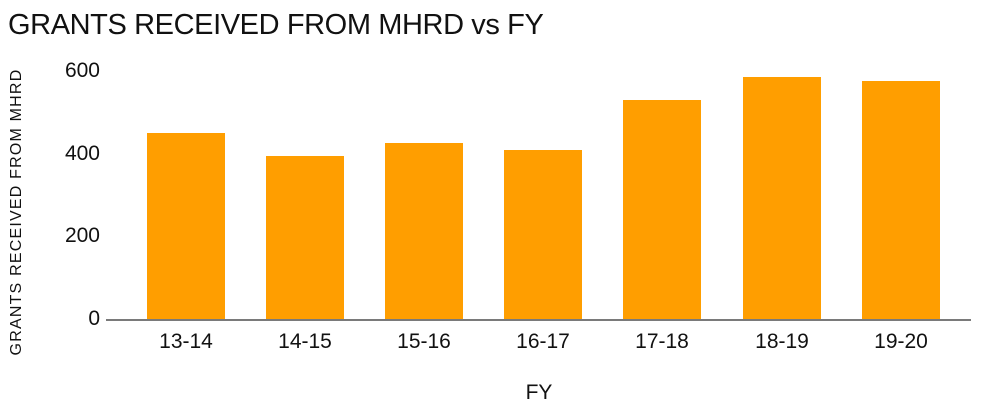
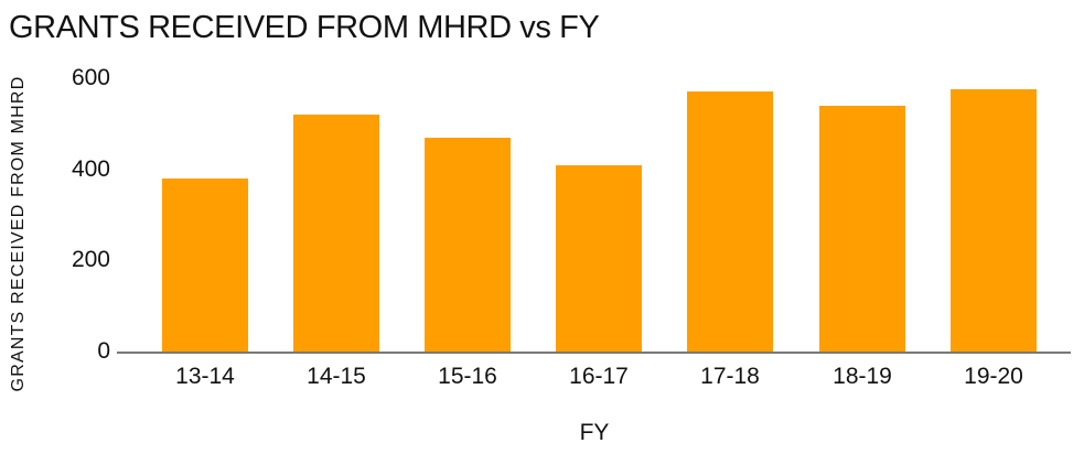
13-14: 450 -> 380
14-15: 400 -> 520
15-16: 420 -> 470
17-18: 530 -> 570
18-19: 580 -> 540
